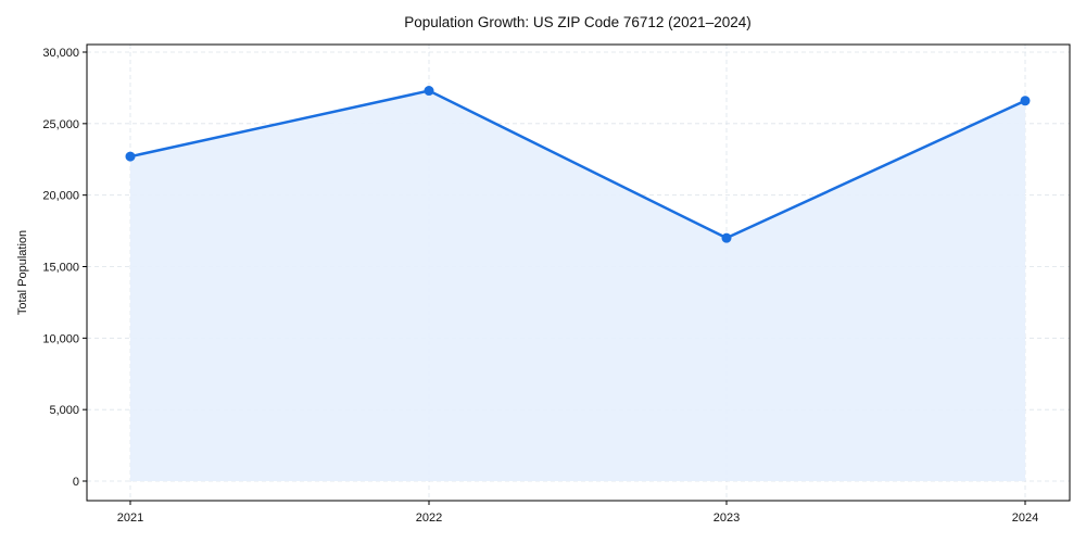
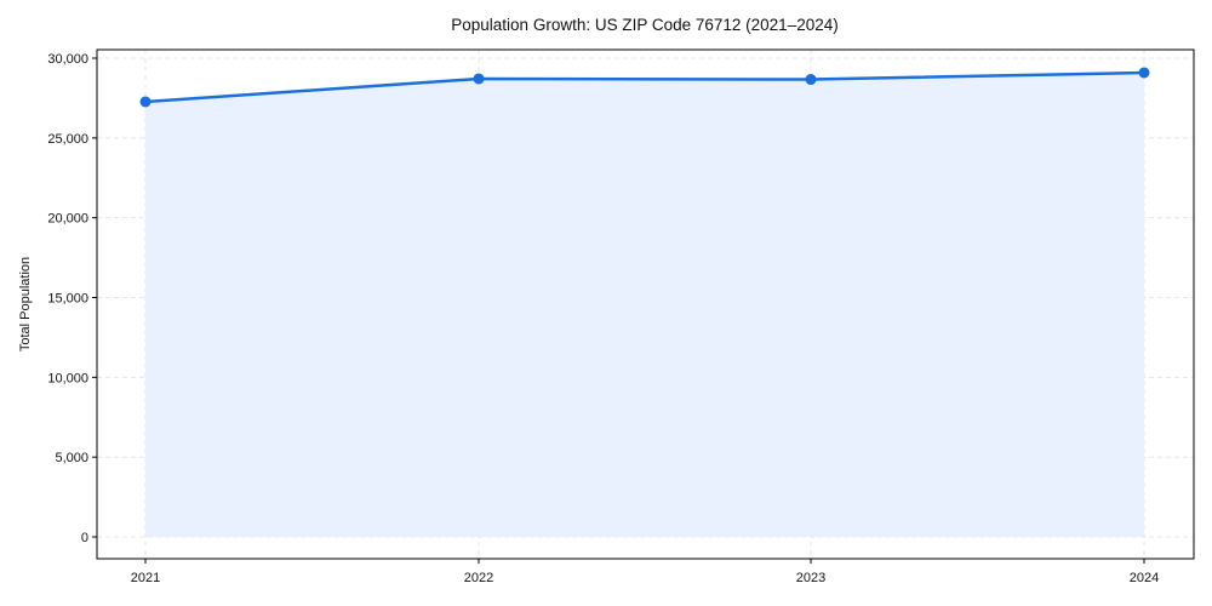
2021: 22700 -> 27300
2022: 27300 -> 28700
2023: 17000 -> 28700
2024: 26600 -> 29100
